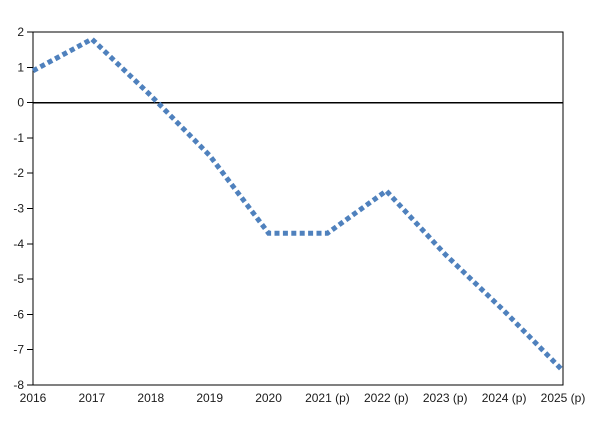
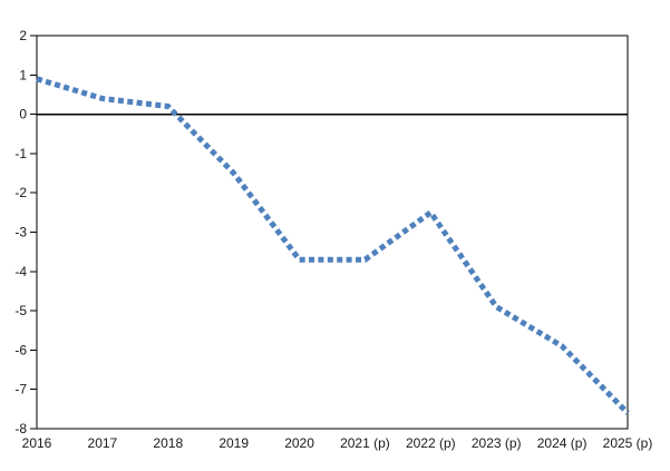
2017: 1.8 -> 0.4
2023 (p): -4.3 -> -4.9
